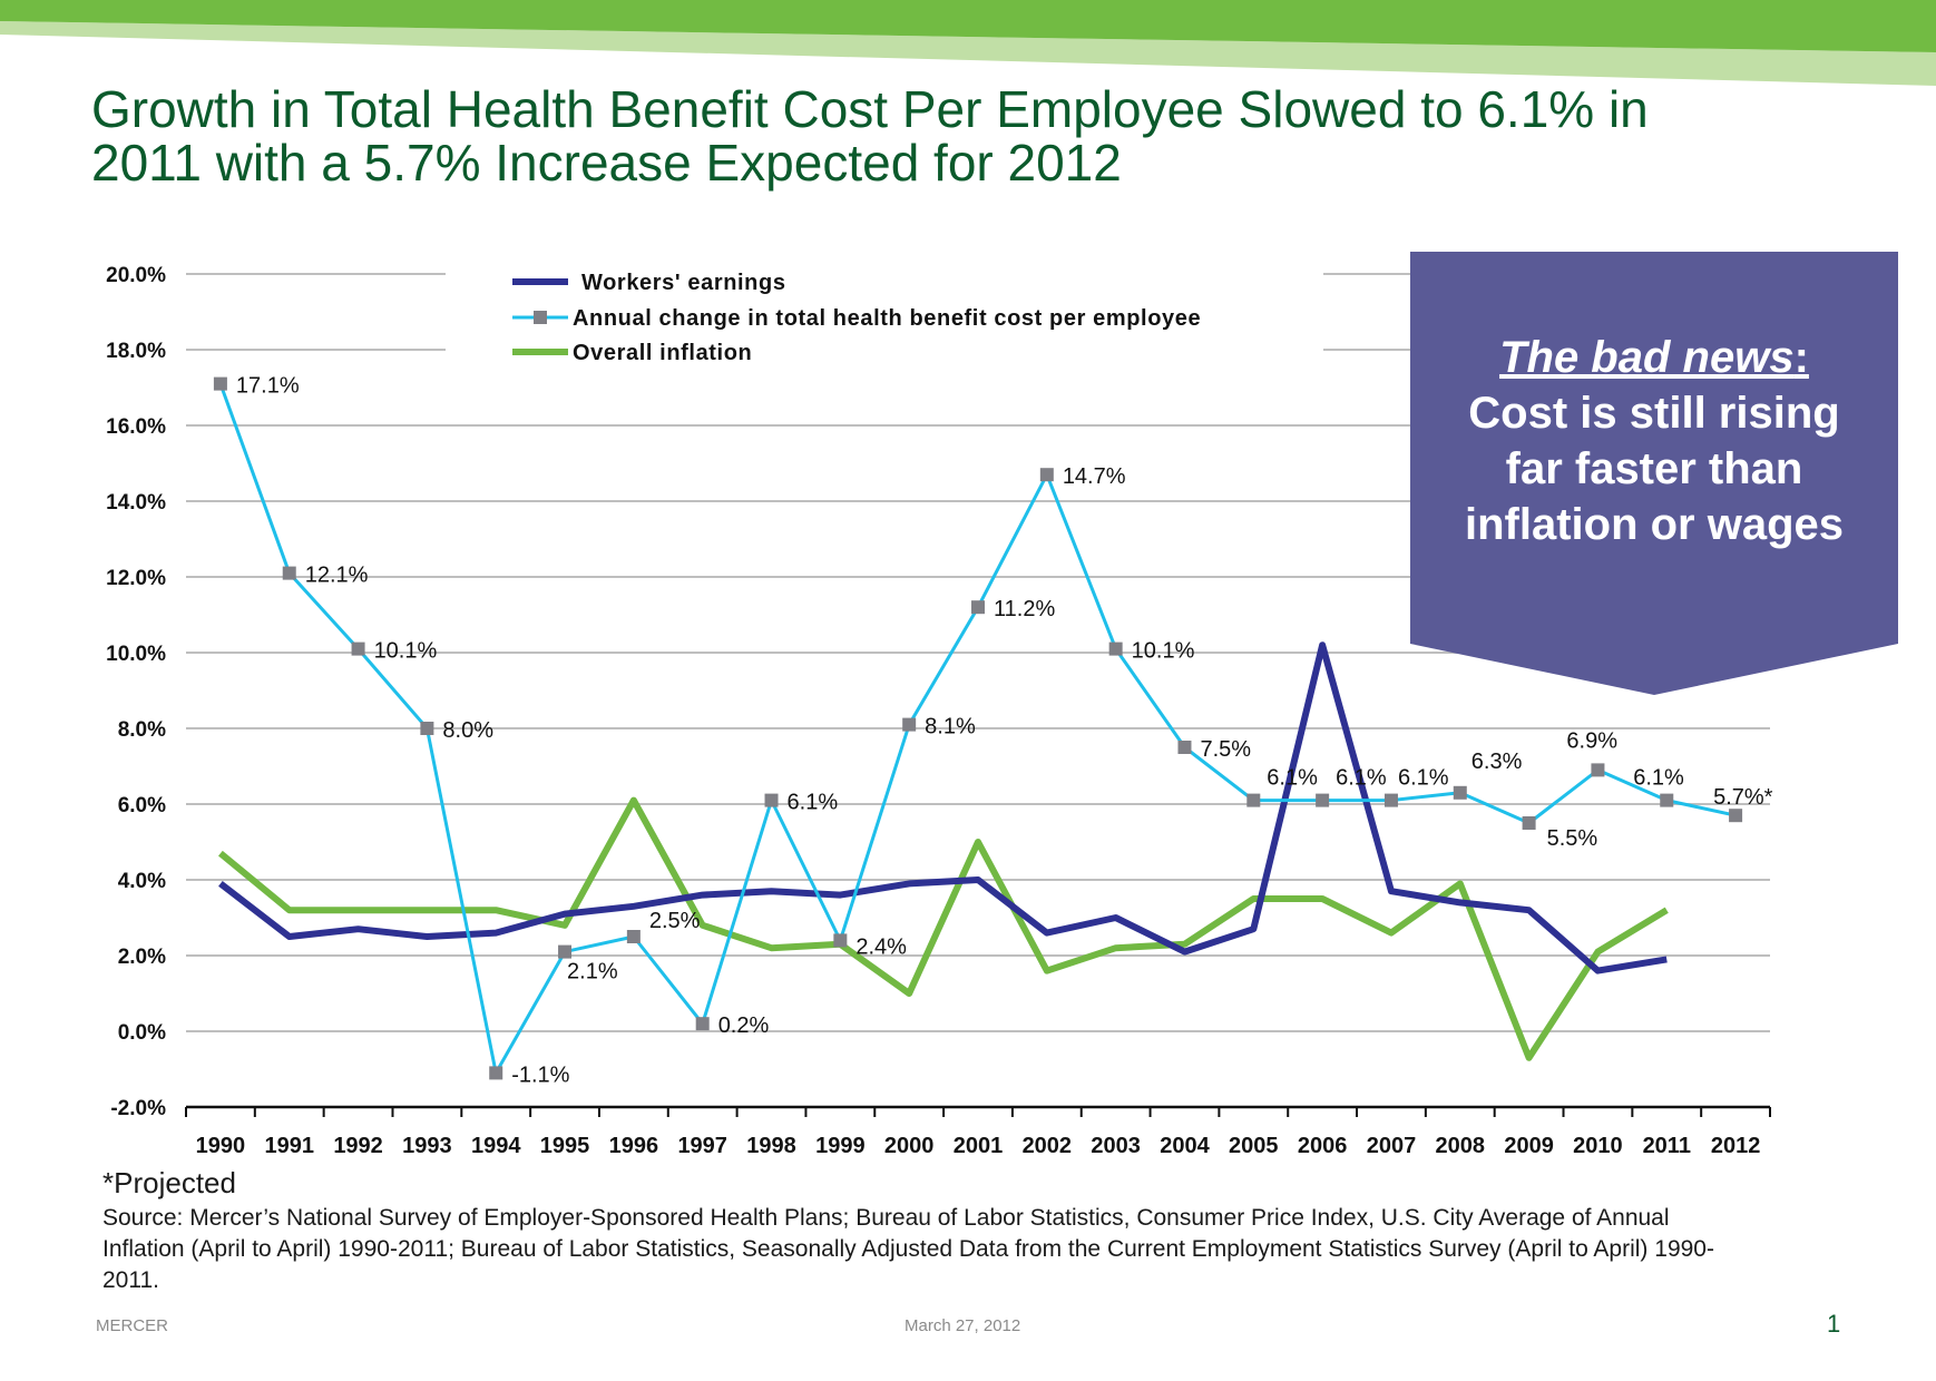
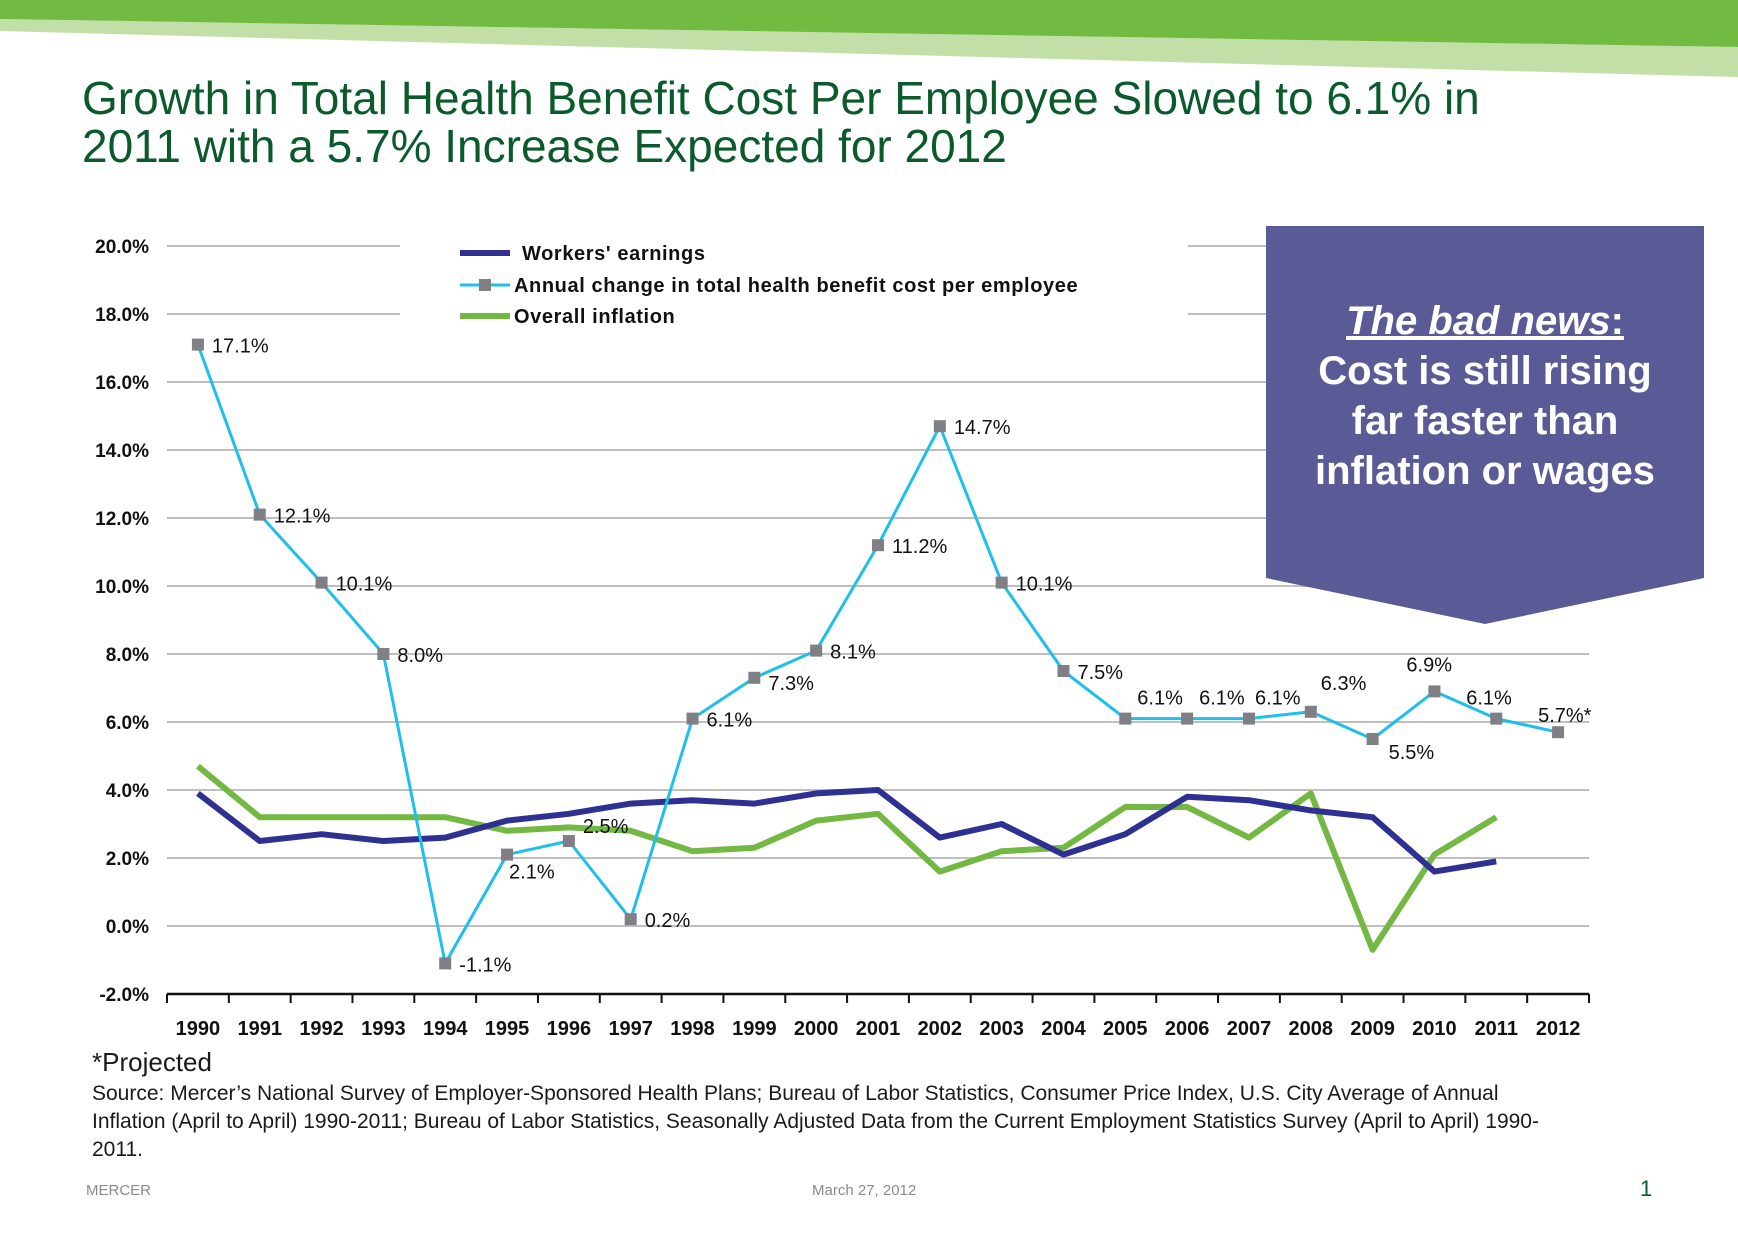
Overall inflation/1996: 6.1% -> 2.9%
Annual change in total health benefit cost per employee/1999: 2.4% -> 7.3%
Overall inflation/2000: 1.0% -> 3.1%
Overall inflation/2001: 5.0% -> 3.3%
Workers' earnings/2006: 10.2% -> 3.8%
